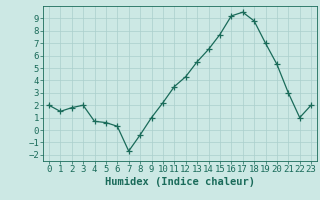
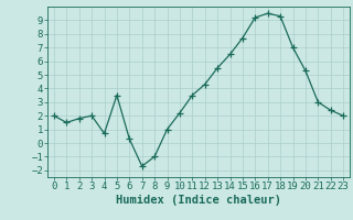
5: 0.6 -> 3.5
8: -0.4 -> -1.0
18: 8.8 -> 9.3
22: 1.0 -> 2.4
